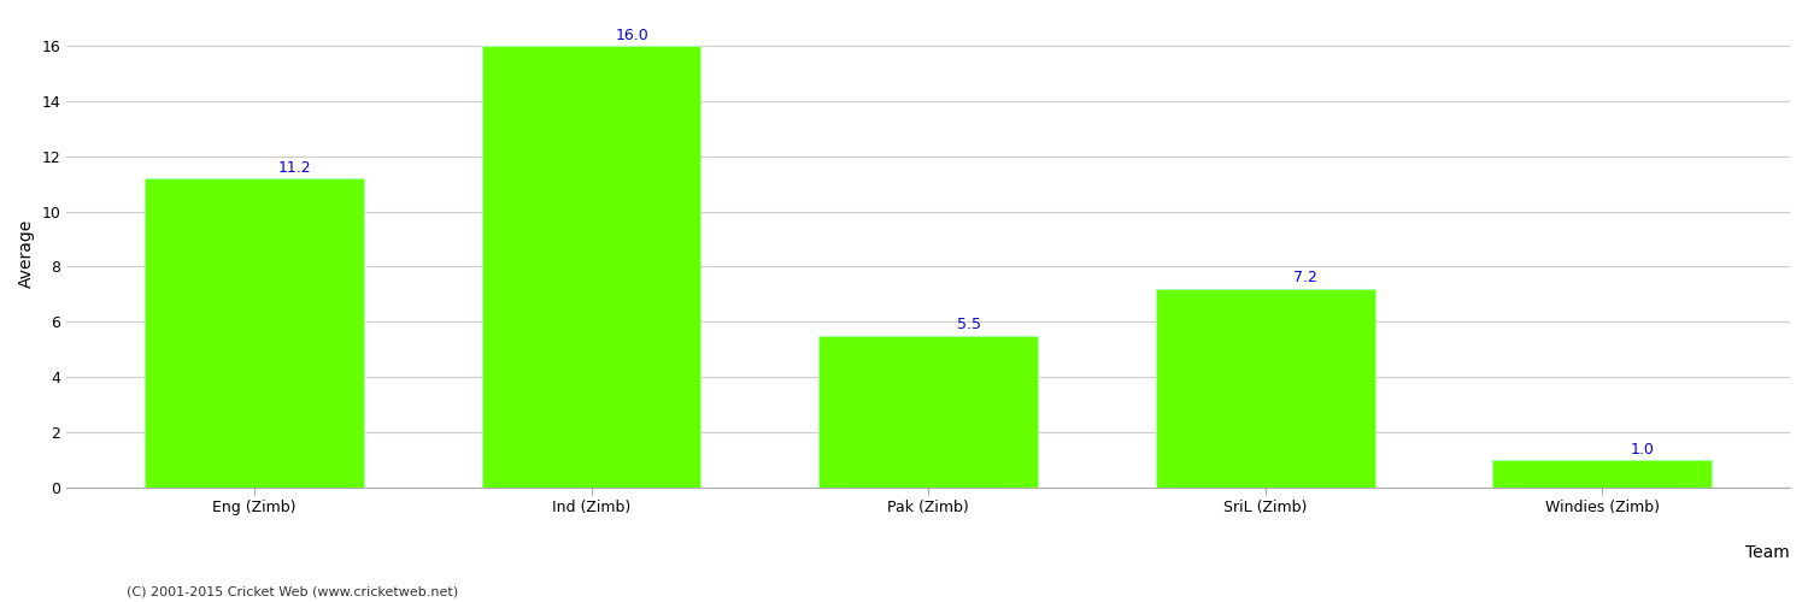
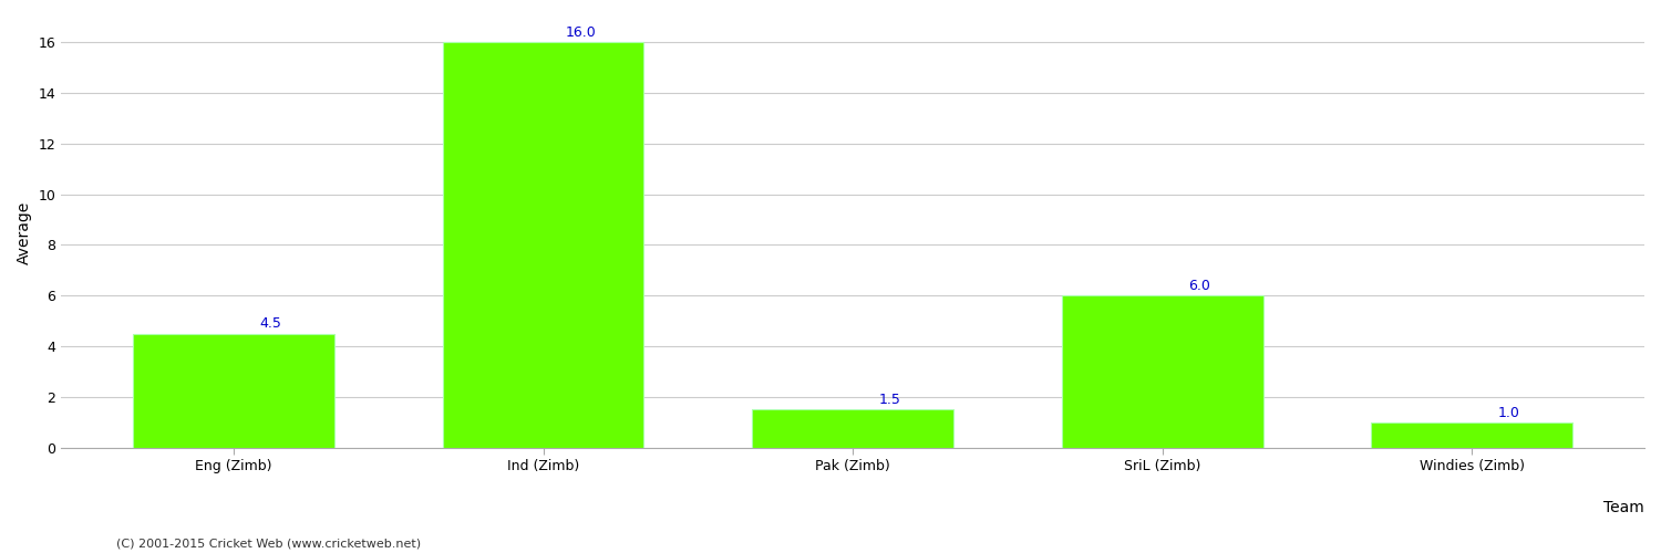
Eng (Zimb): 11.2 -> 4.5
Pak (Zimb): 5.5 -> 1.5
SriL (Zimb): 7.2 -> 6.0
